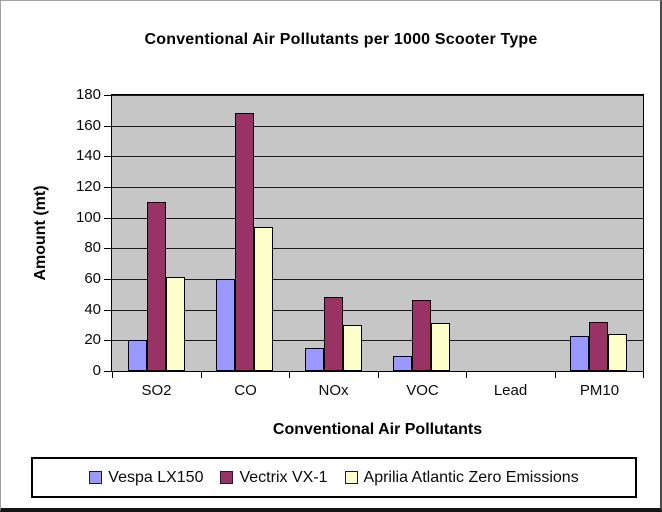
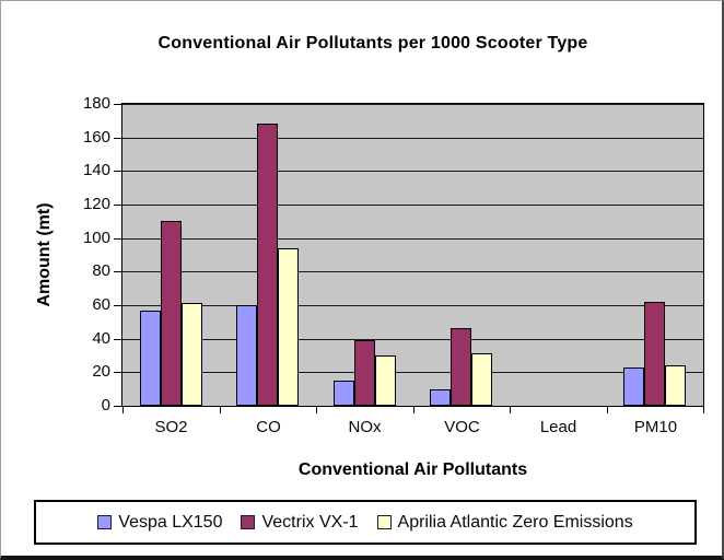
Vespa LX150/SO2: 20 -> 57
Vectrix VX-1/NOx: 48 -> 39
Vectrix VX-1/PM10: 32 -> 62
